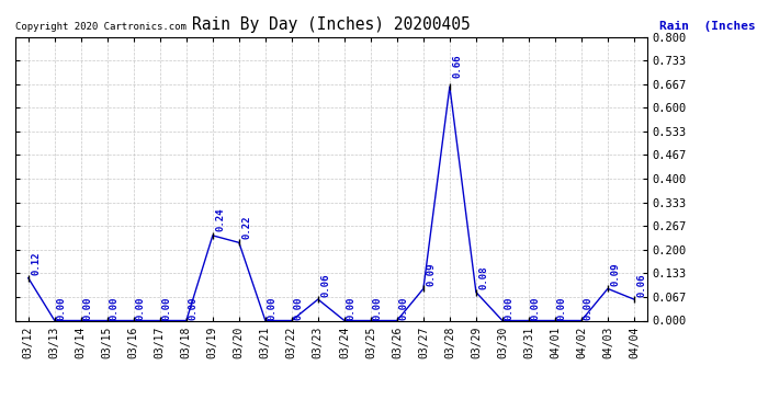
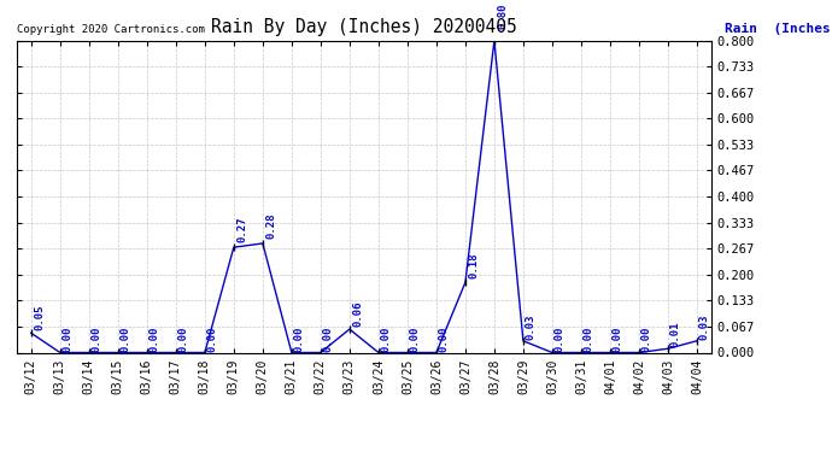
03/12: 0.12 -> 0.05
03/19: 0.24 -> 0.27
03/20: 0.22 -> 0.28
03/27: 0.09 -> 0.18
03/28: 0.66 -> 0.80
03/29: 0.08 -> 0.03
04/03: 0.09 -> 0.01
04/04: 0.06 -> 0.03
